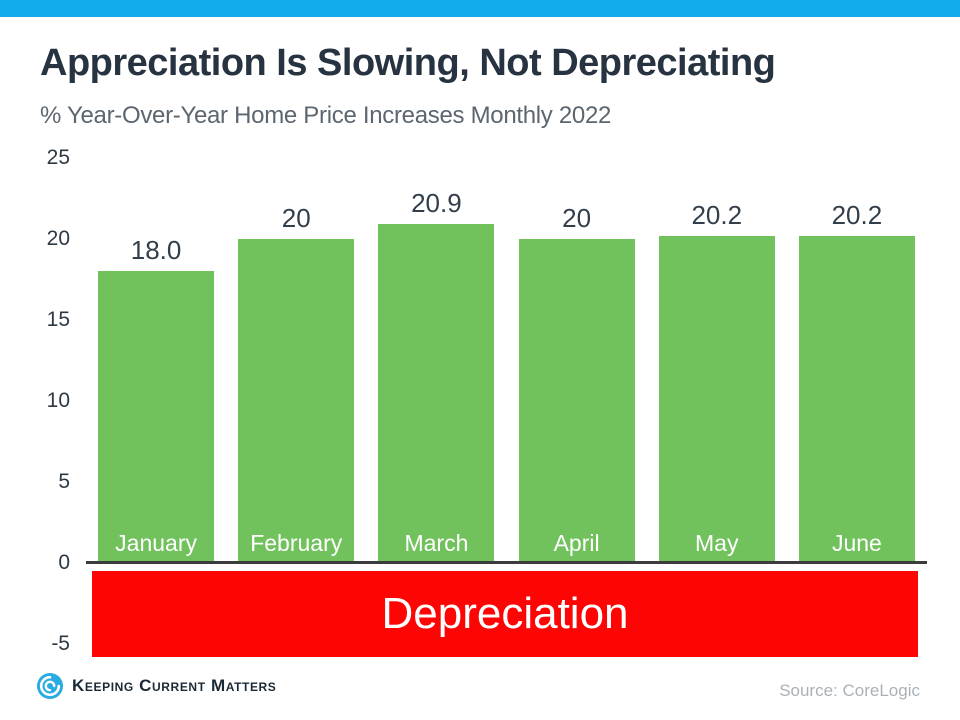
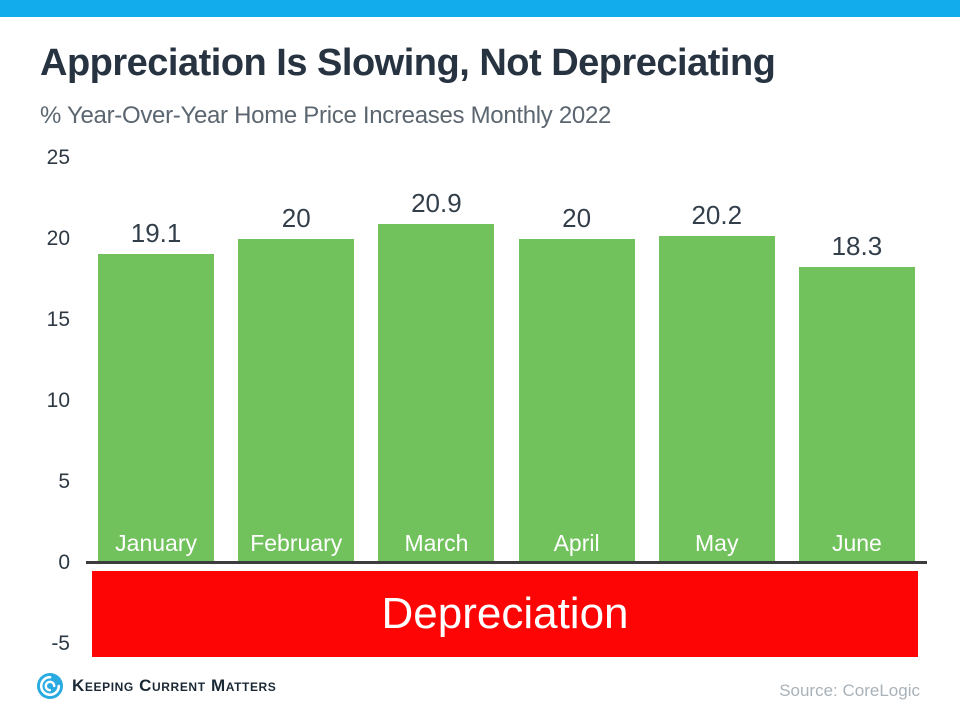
January: 18.0 -> 19.1
June: 20.2 -> 18.3
